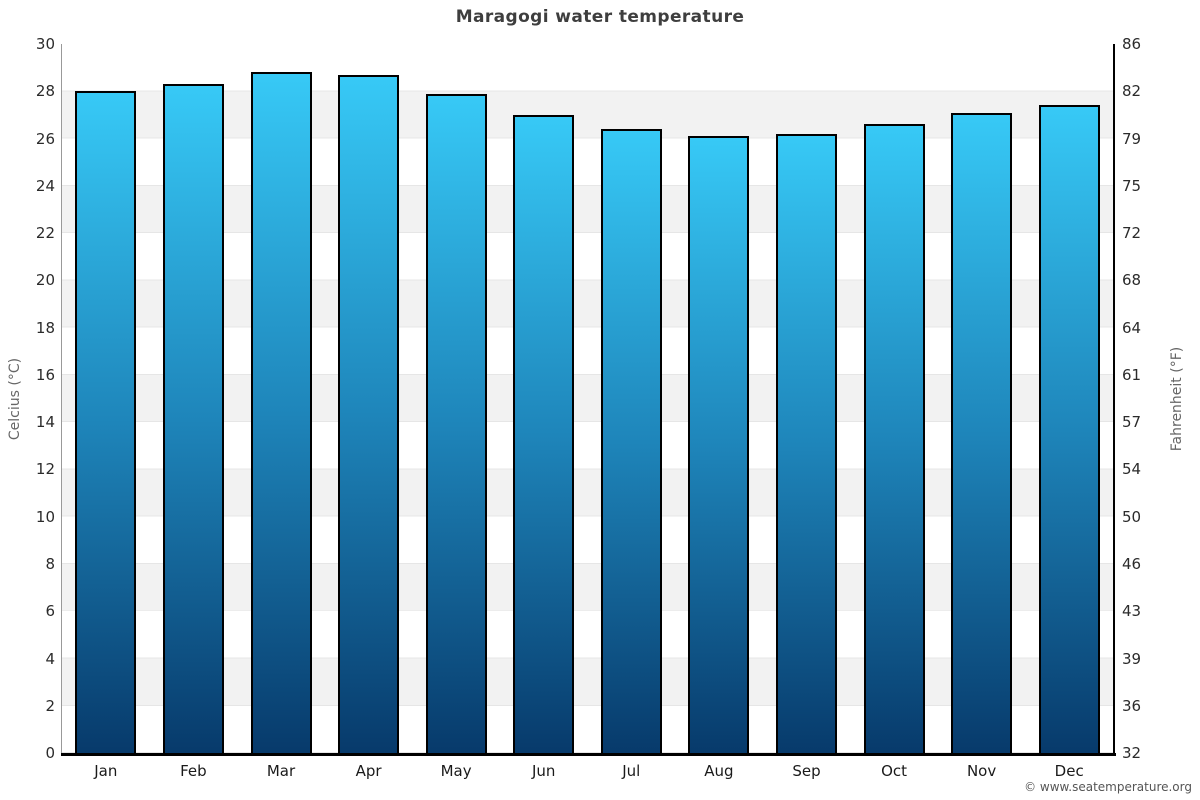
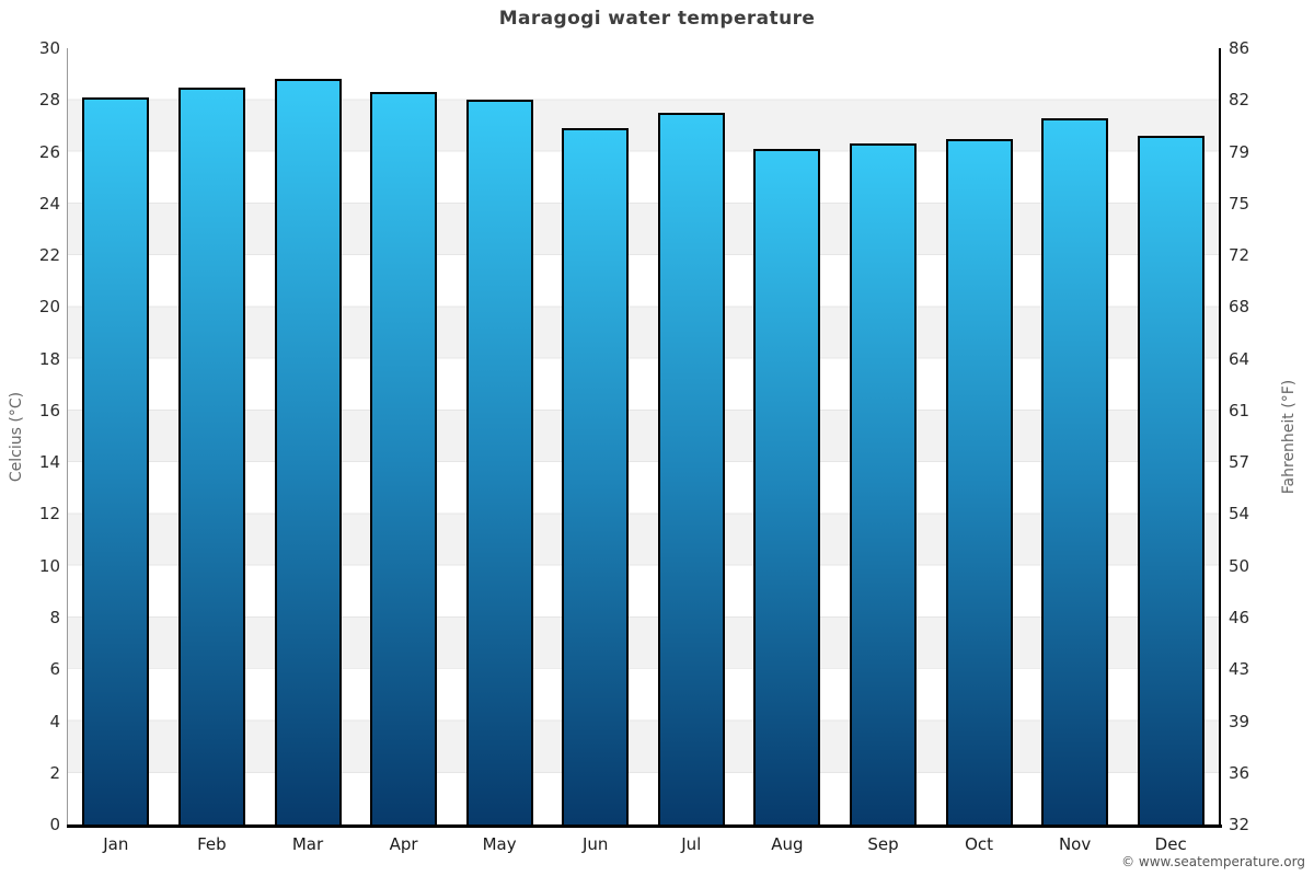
Jan: 28.0 -> 28.1
Feb: 28.3 -> 28.5
Apr: 28.7 -> 28.3
May: 27.9 -> 28.0
Jun: 27.0 -> 26.9
Jul: 26.4 -> 27.5
Sep: 26.2 -> 26.3
Oct: 26.6 -> 26.5
Nov: 27.1 -> 27.3
Dec: 27.4 -> 26.6
